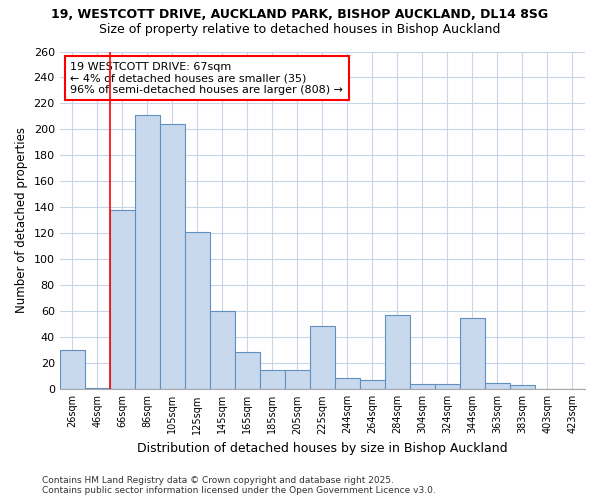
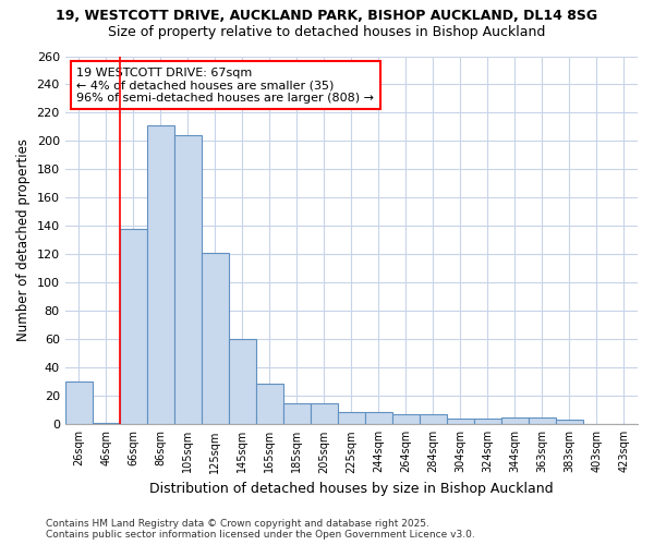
225sqm: 49 -> 9
284sqm: 57 -> 7
344sqm: 55 -> 5
